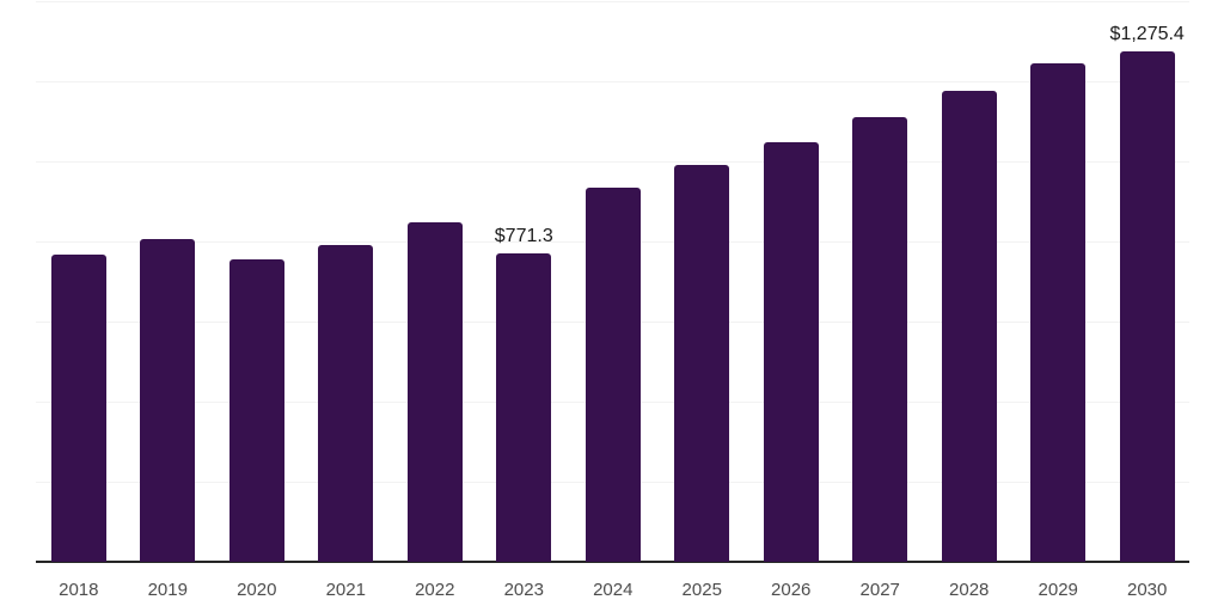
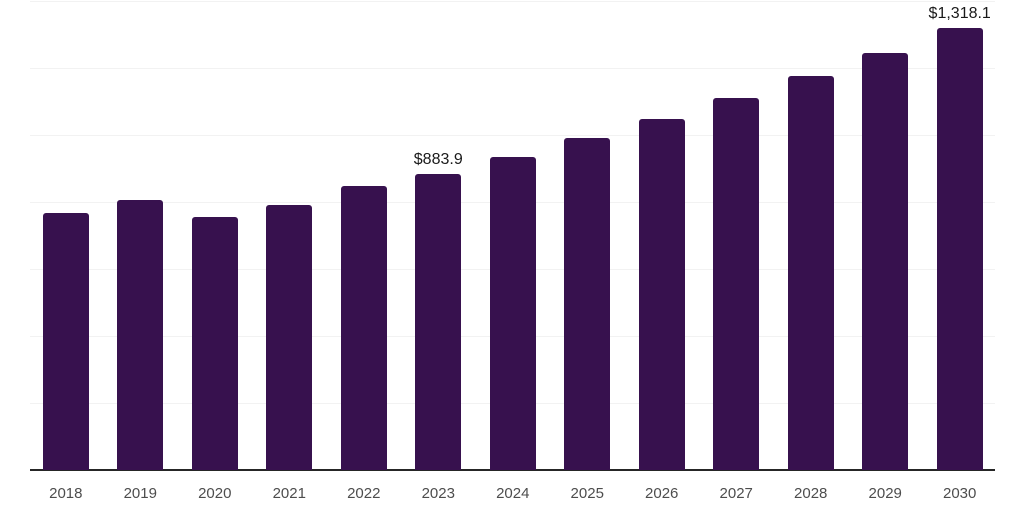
2023: $771.3 -> $883.9
2030: $1,275.4 -> $1,318.1
